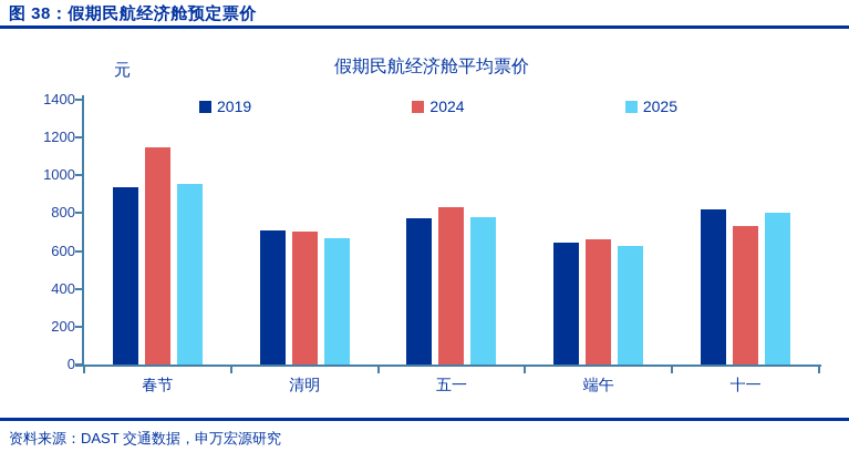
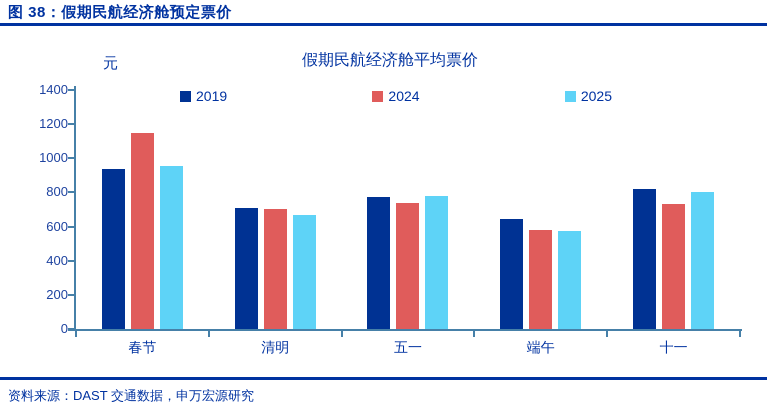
2024/五一: 830 -> 740
2024/端午: 660 -> 580
2025/端午: 630 -> 580
